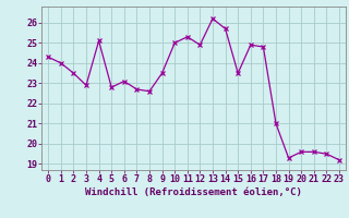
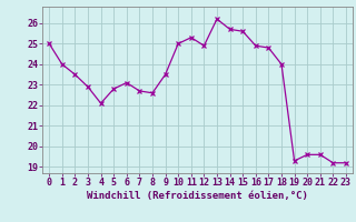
0: 24.3 -> 25.0
4: 25.1 -> 22.1
15: 23.5 -> 25.6
18: 21.0 -> 24.0
22: 19.5 -> 19.2
